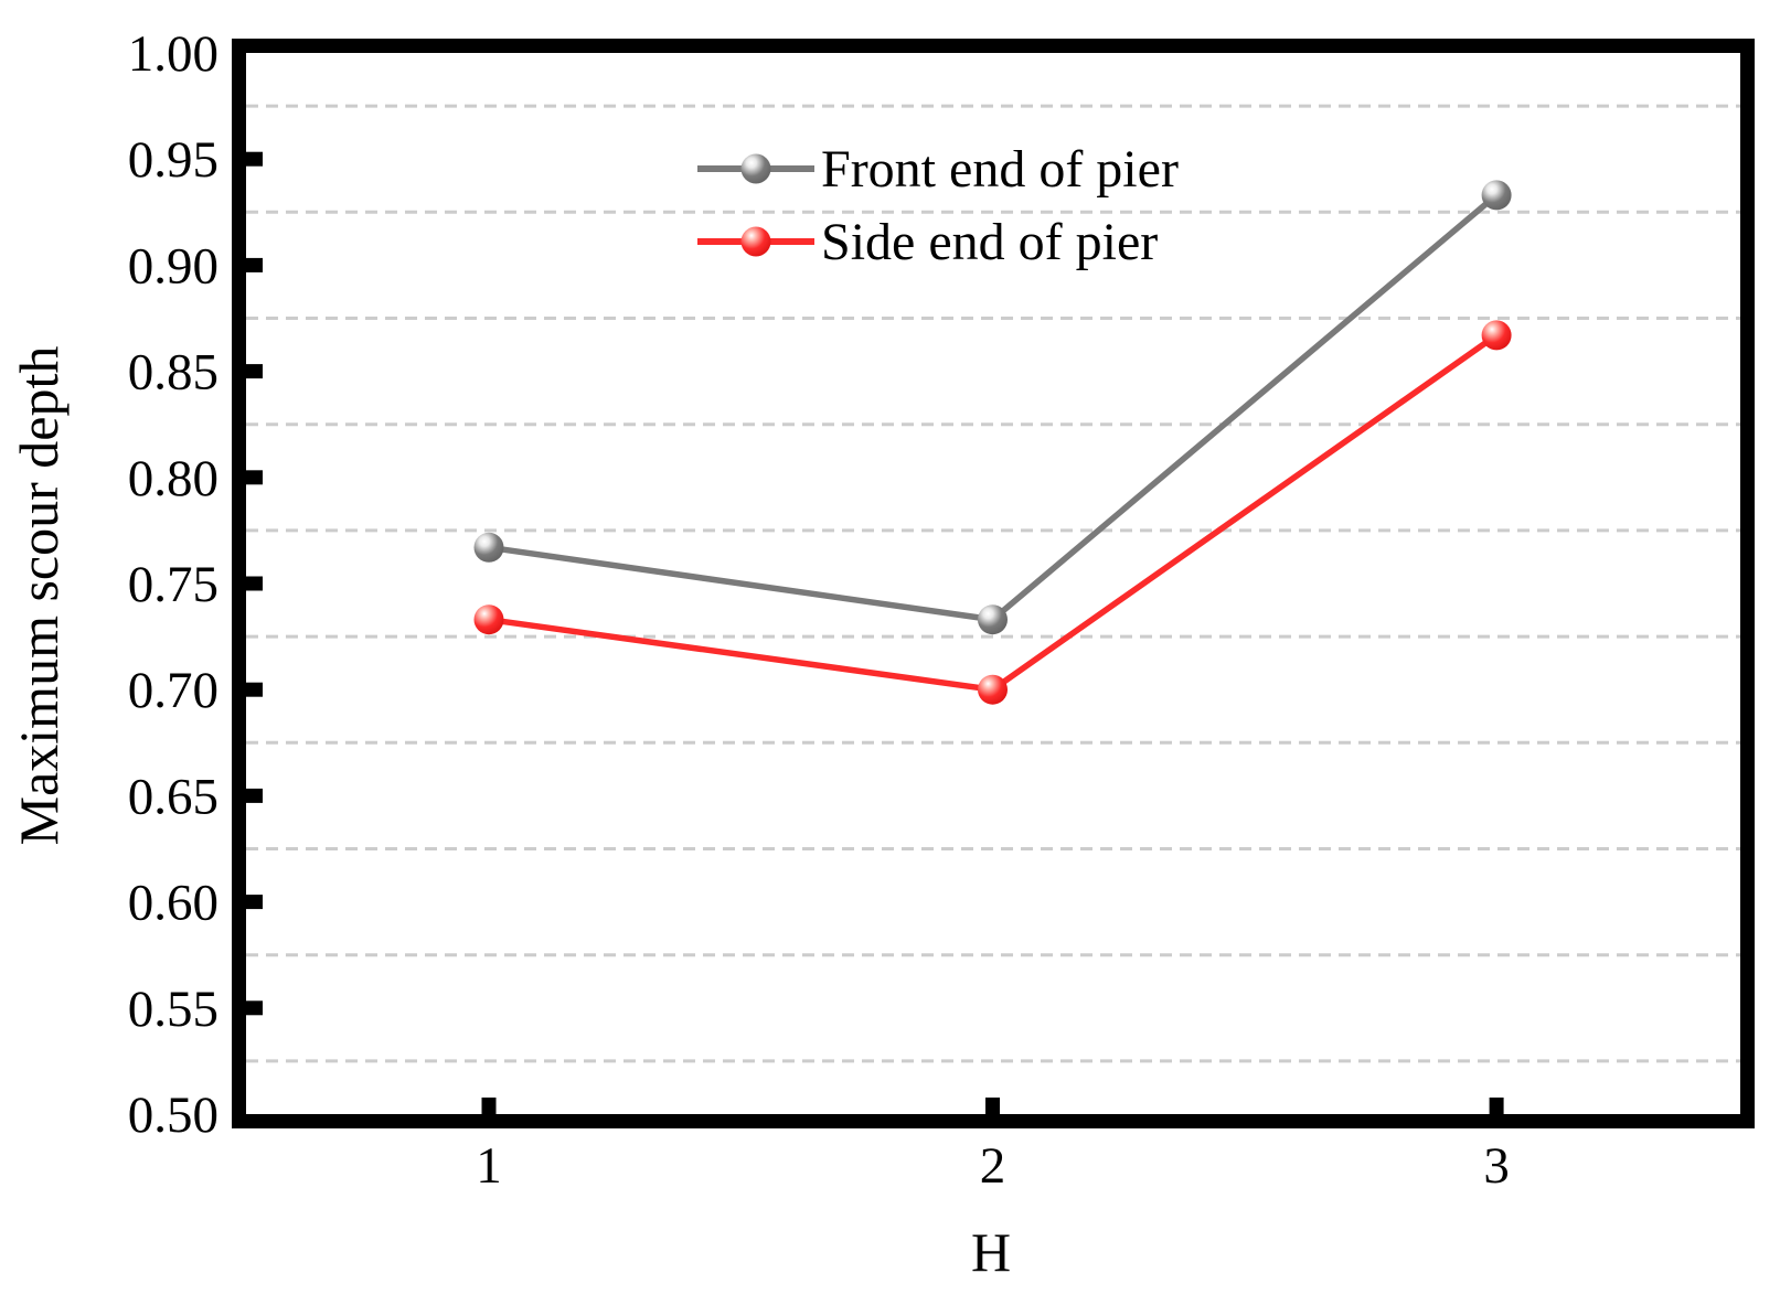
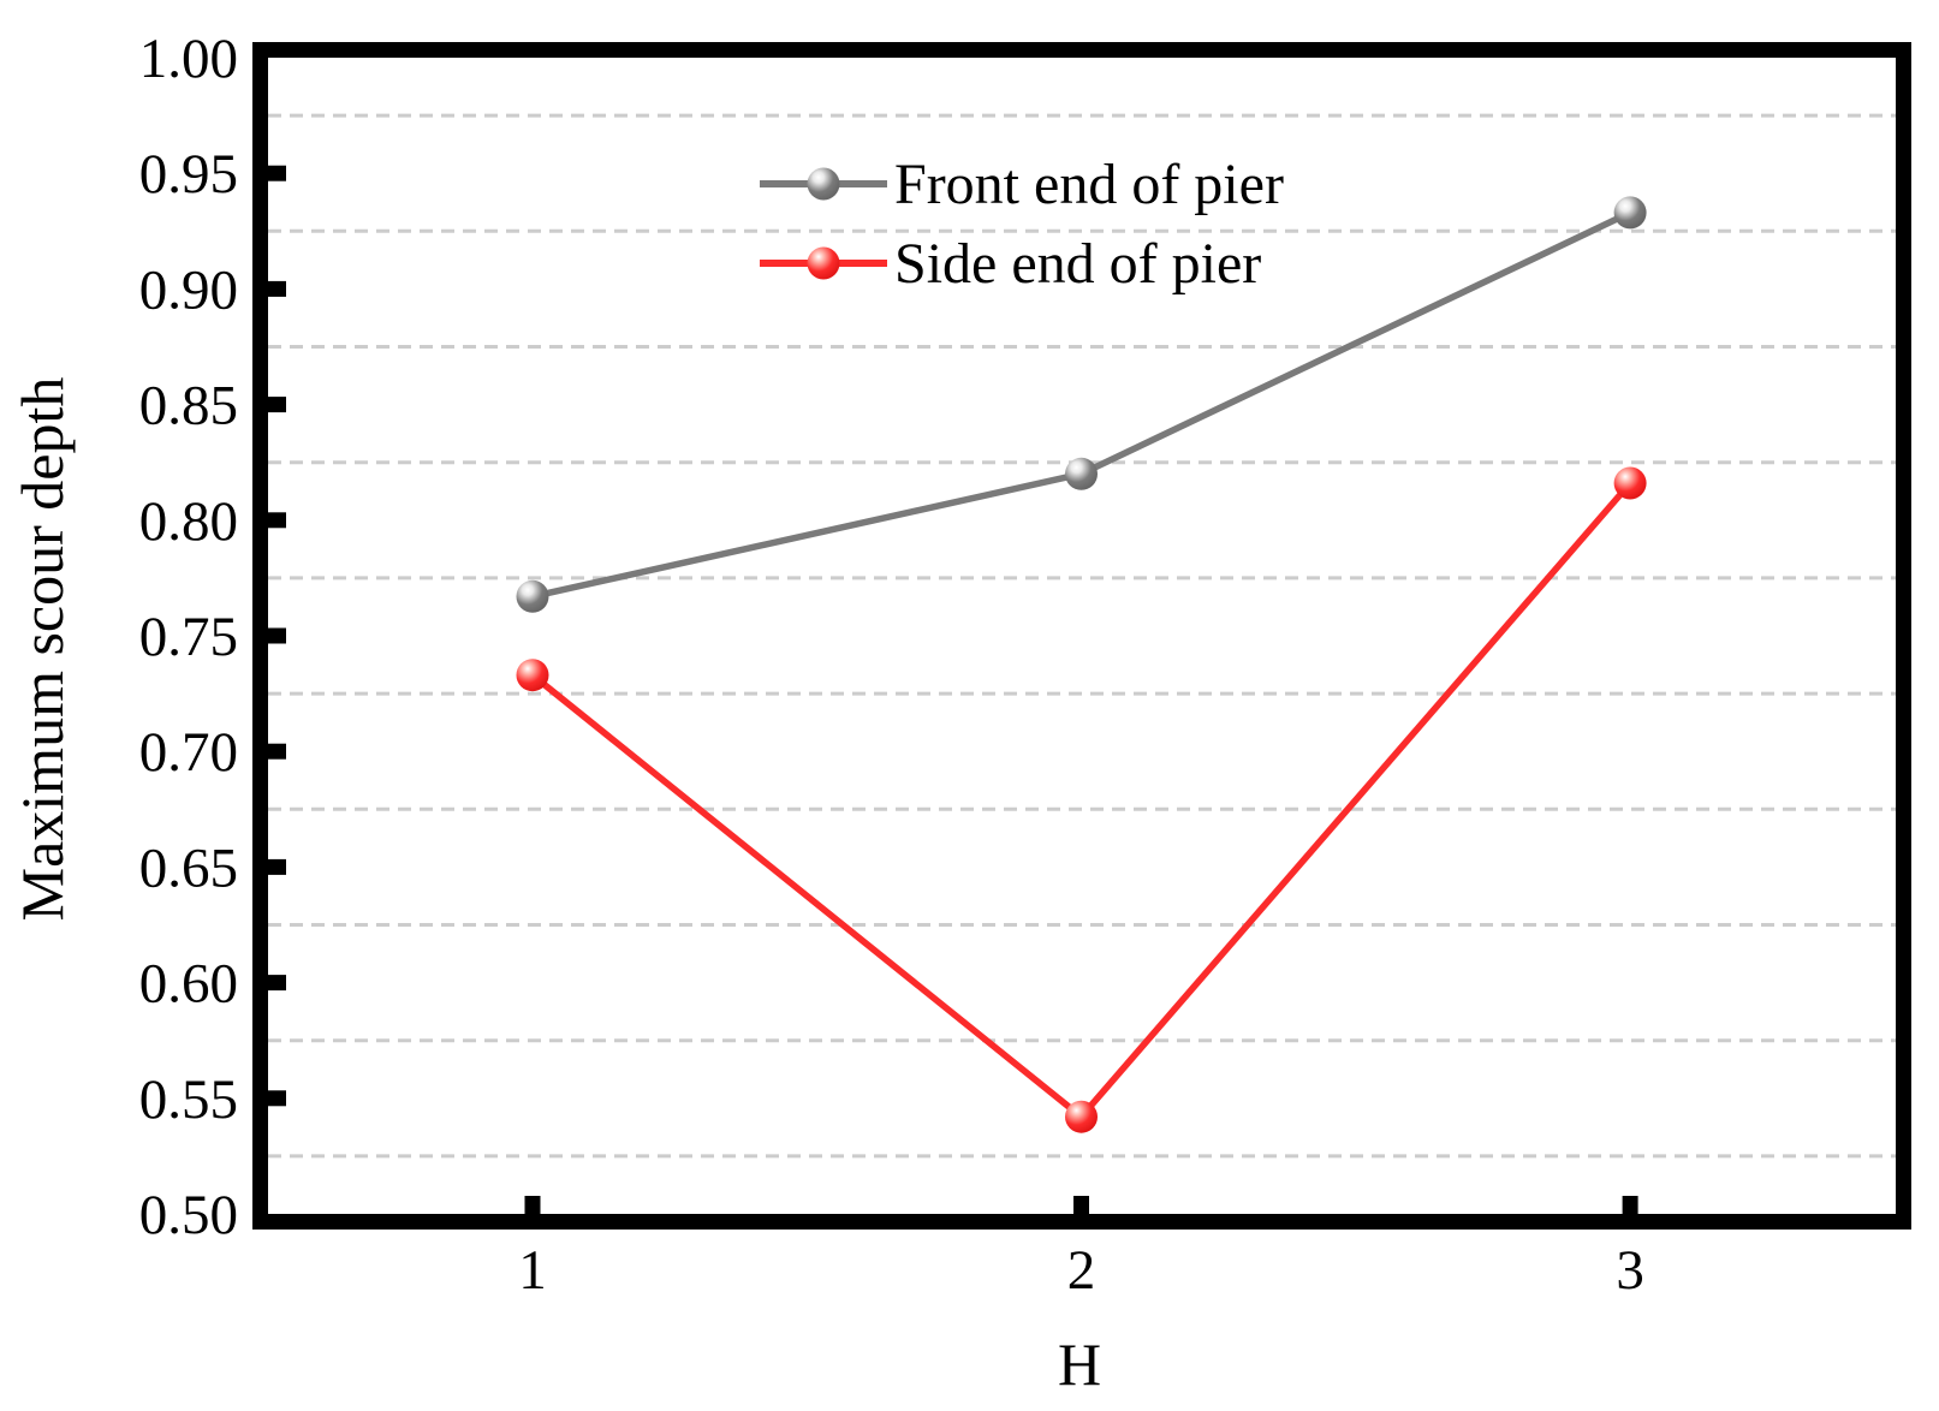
Front end of pier/2: 0.733 -> 0.820
Side end of pier/2: 0.700 -> 0.542
Side end of pier/3: 0.867 -> 0.816
